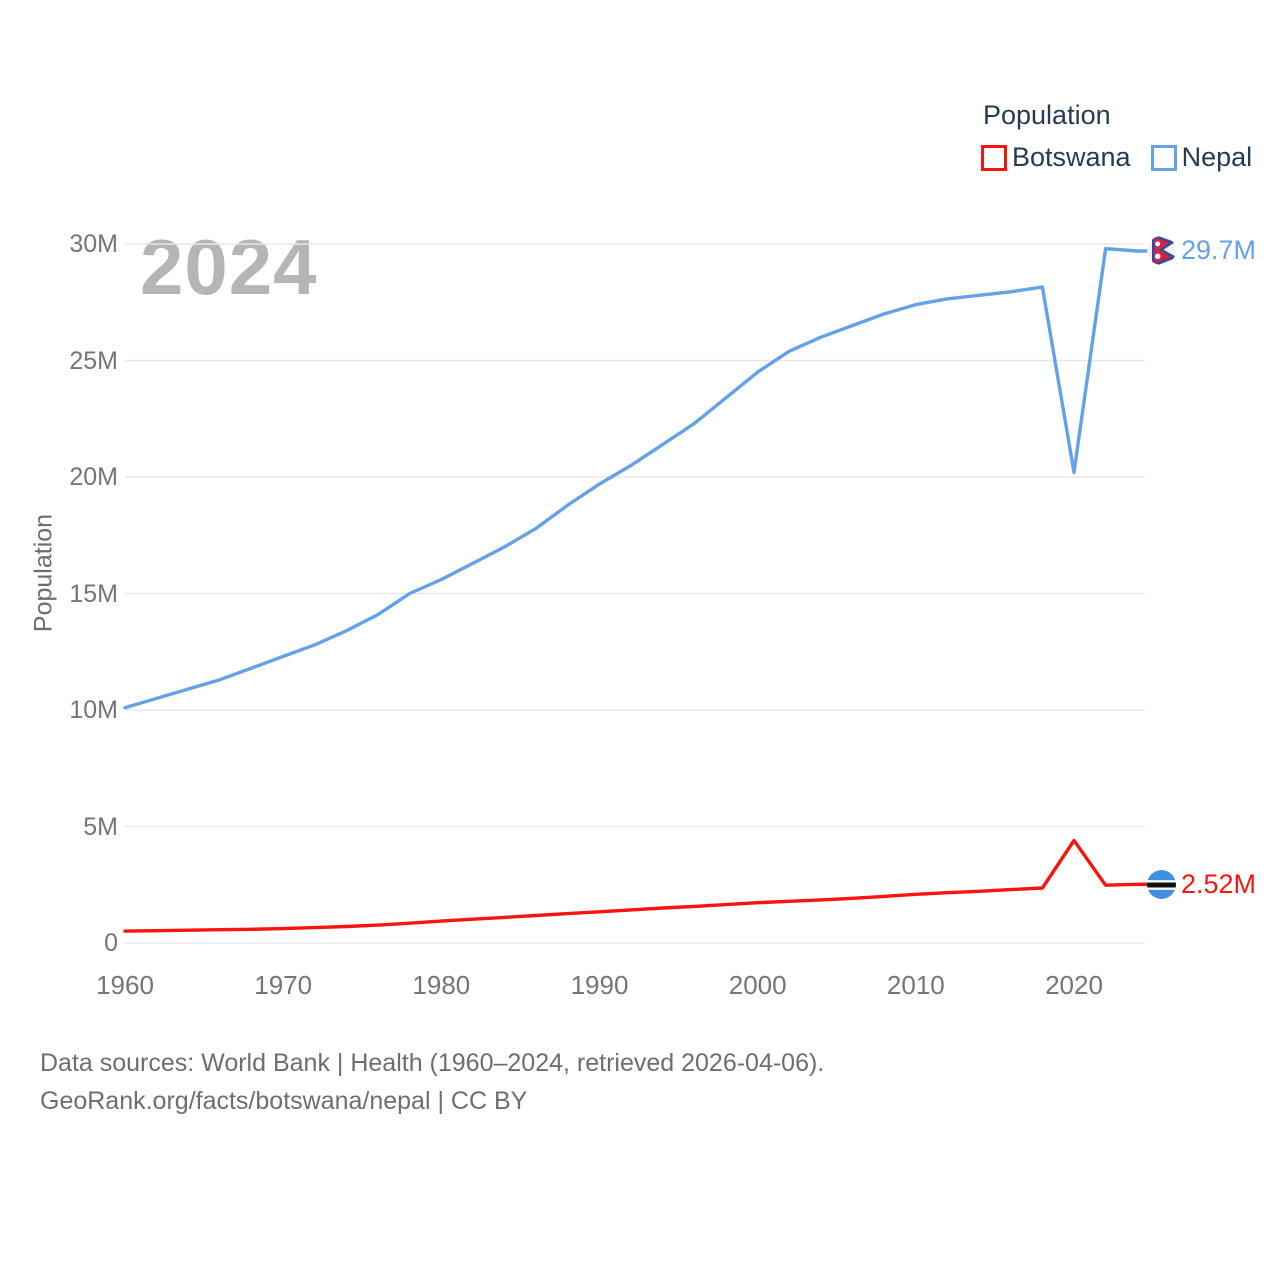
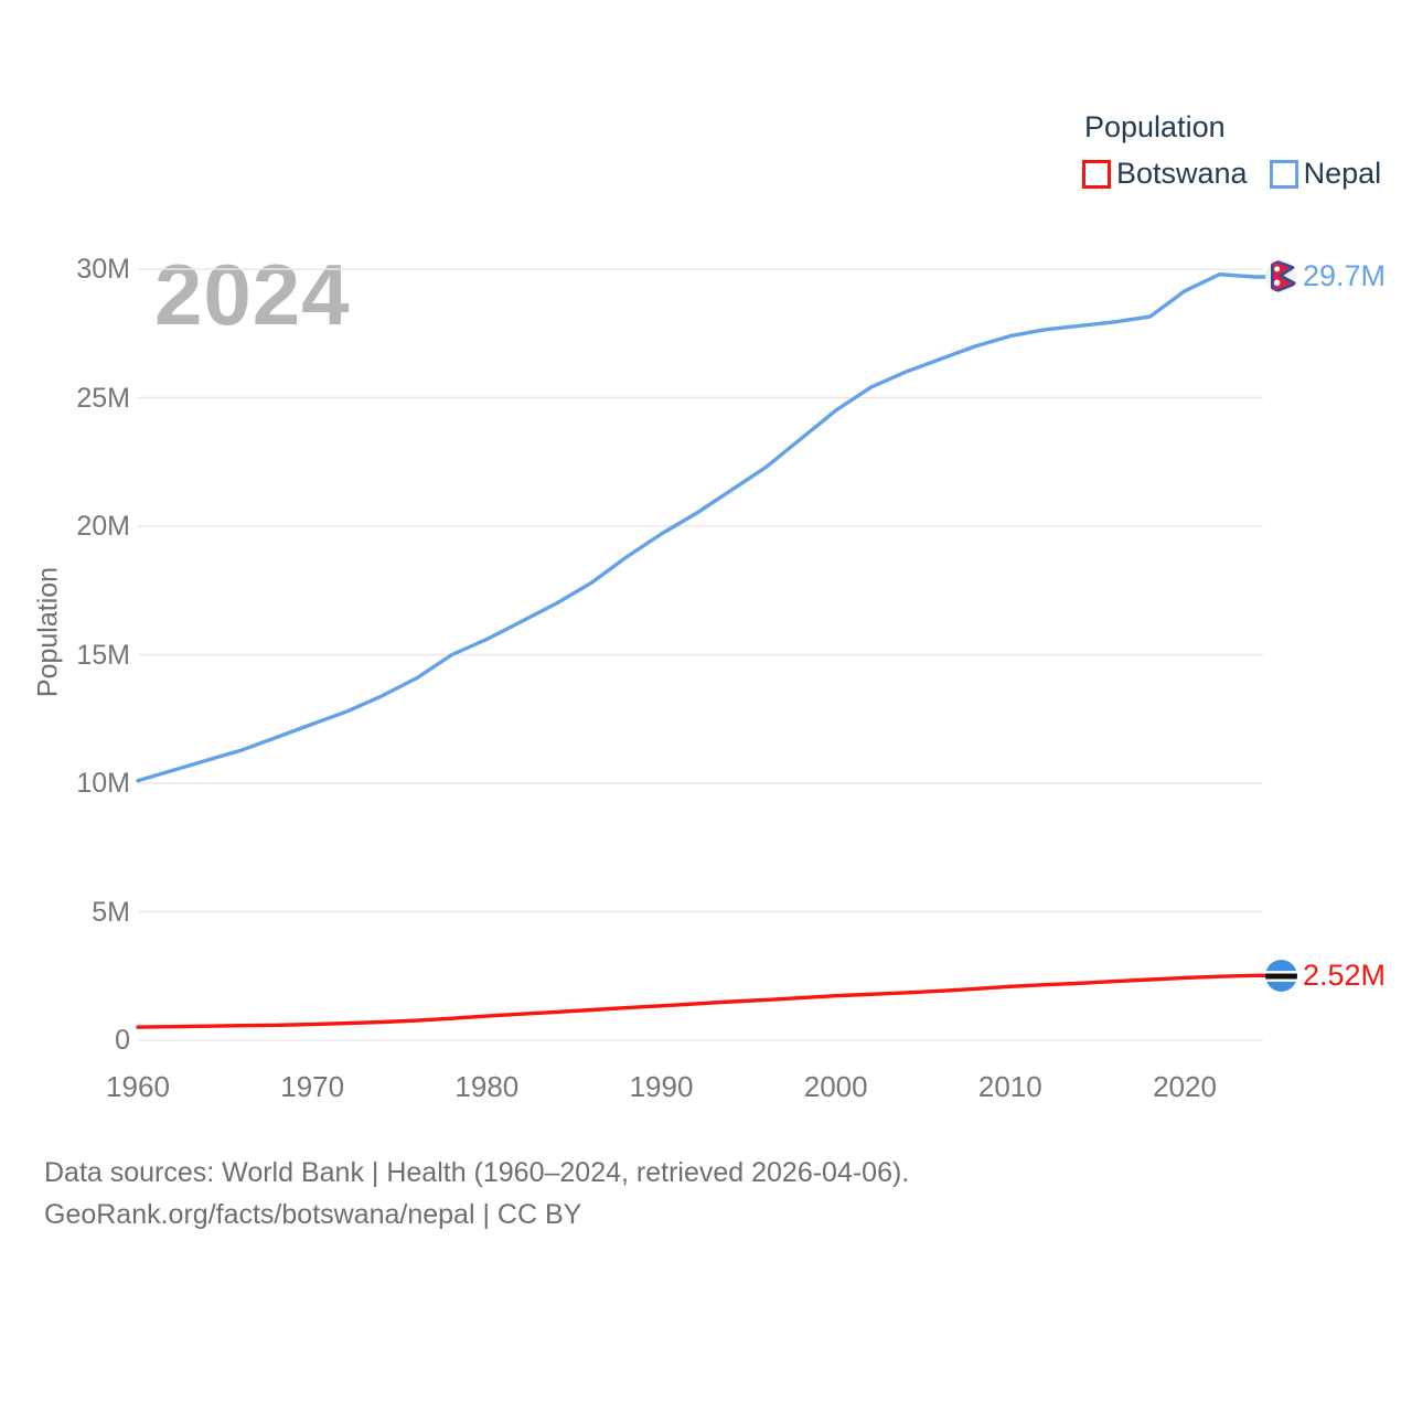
Nepal/2020: 20.2M -> 29.1M
Botswana/2020: 4.4M -> 2.4M
